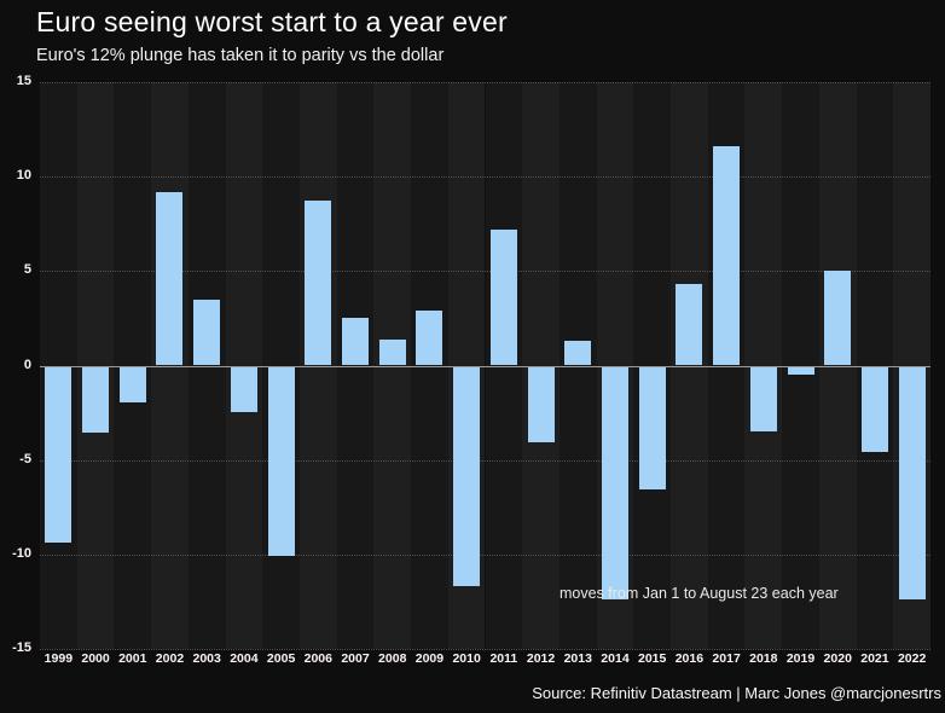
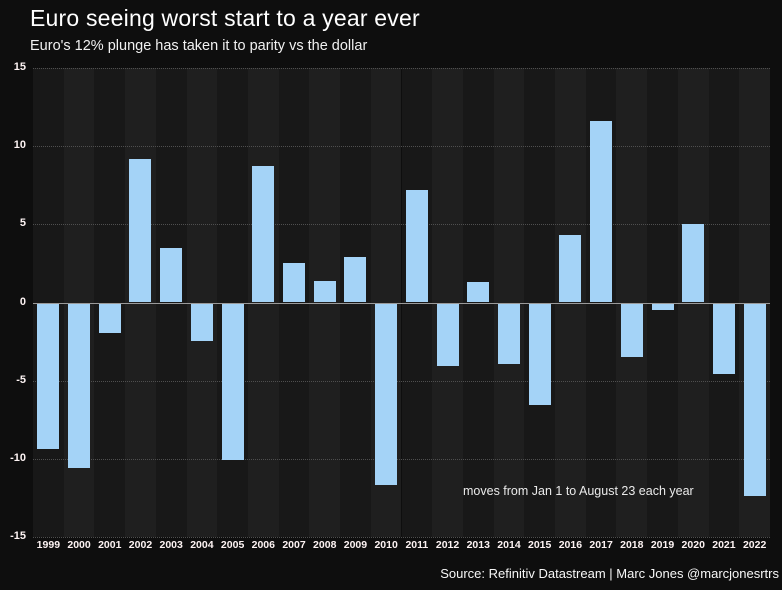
2000: -3.5 -> -10.5
2014: -12.3 -> -3.9
